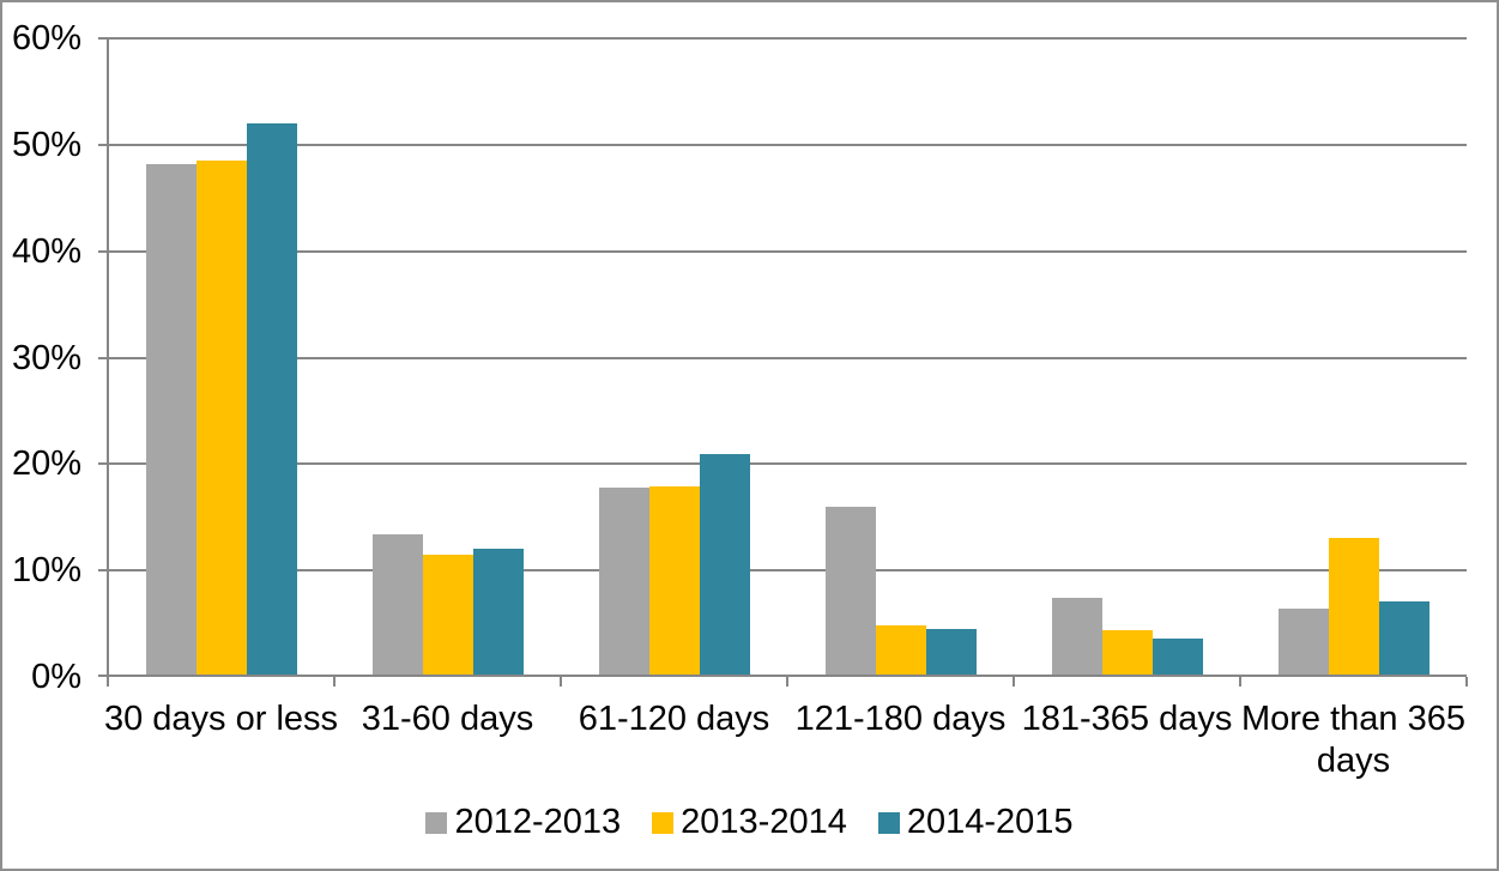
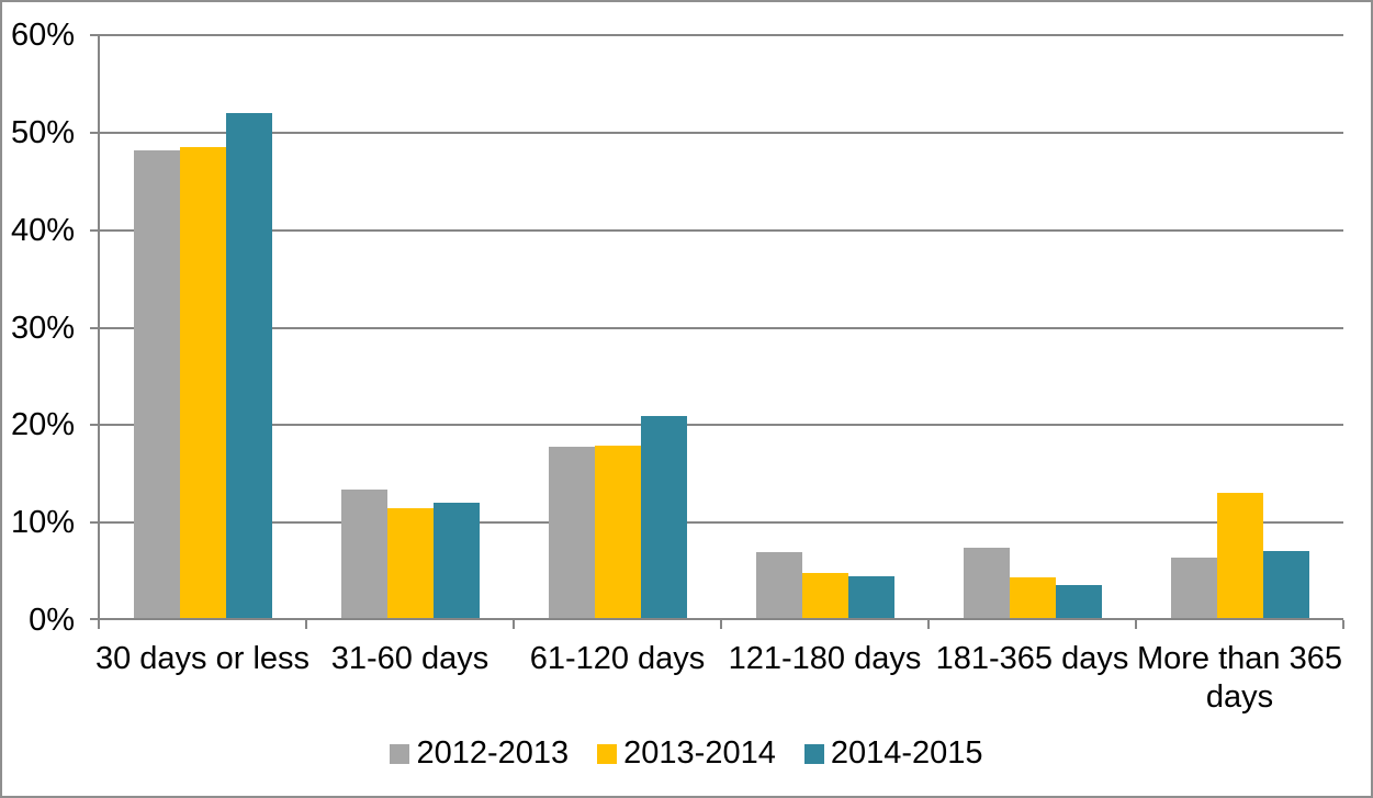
2012-2013/121-180 days: 16% -> 7%
